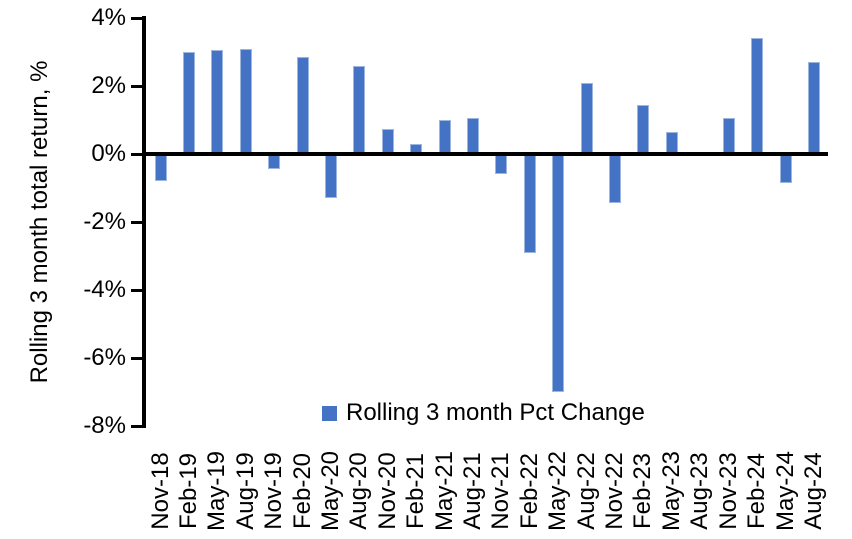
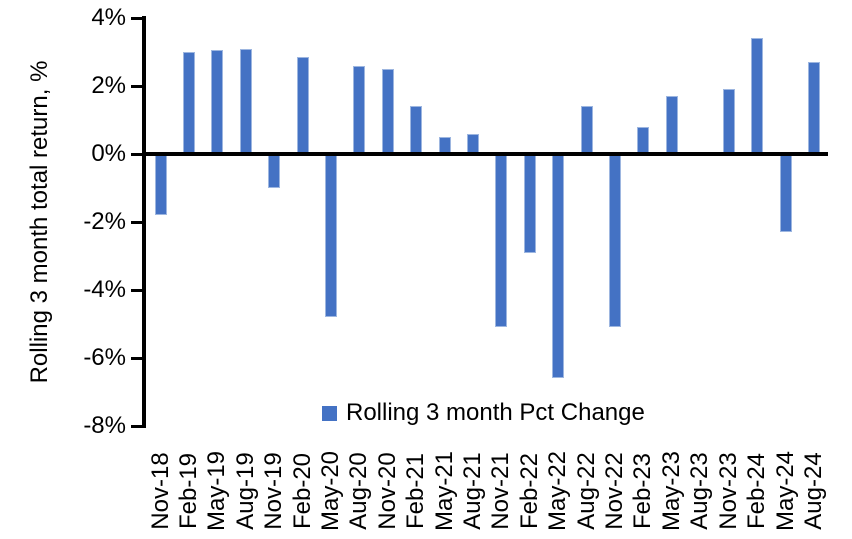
Nov-18: -0.8% -> -1.8%
Nov-19: -0.5% -> -1.0%
May-20: -1.3% -> -4.8%
Nov-20: 0.8% -> 2.5%
Feb-21: 0.3% -> 1.4%
May-21: 1.0% -> 0.5%
Aug-21: 1.1% -> 0.6%
Nov-21: -0.6% -> -5.1%
May-22: -7.0% -> -6.6%
Aug-22: 2.1% -> 1.4%
Nov-22: -1.4% -> -5.1%
Feb-23: 1.4% -> 0.8%
May-23: 0.7% -> 1.7%
Nov-23: 1.1% -> 1.9%
May-24: -0.8% -> -2.3%
